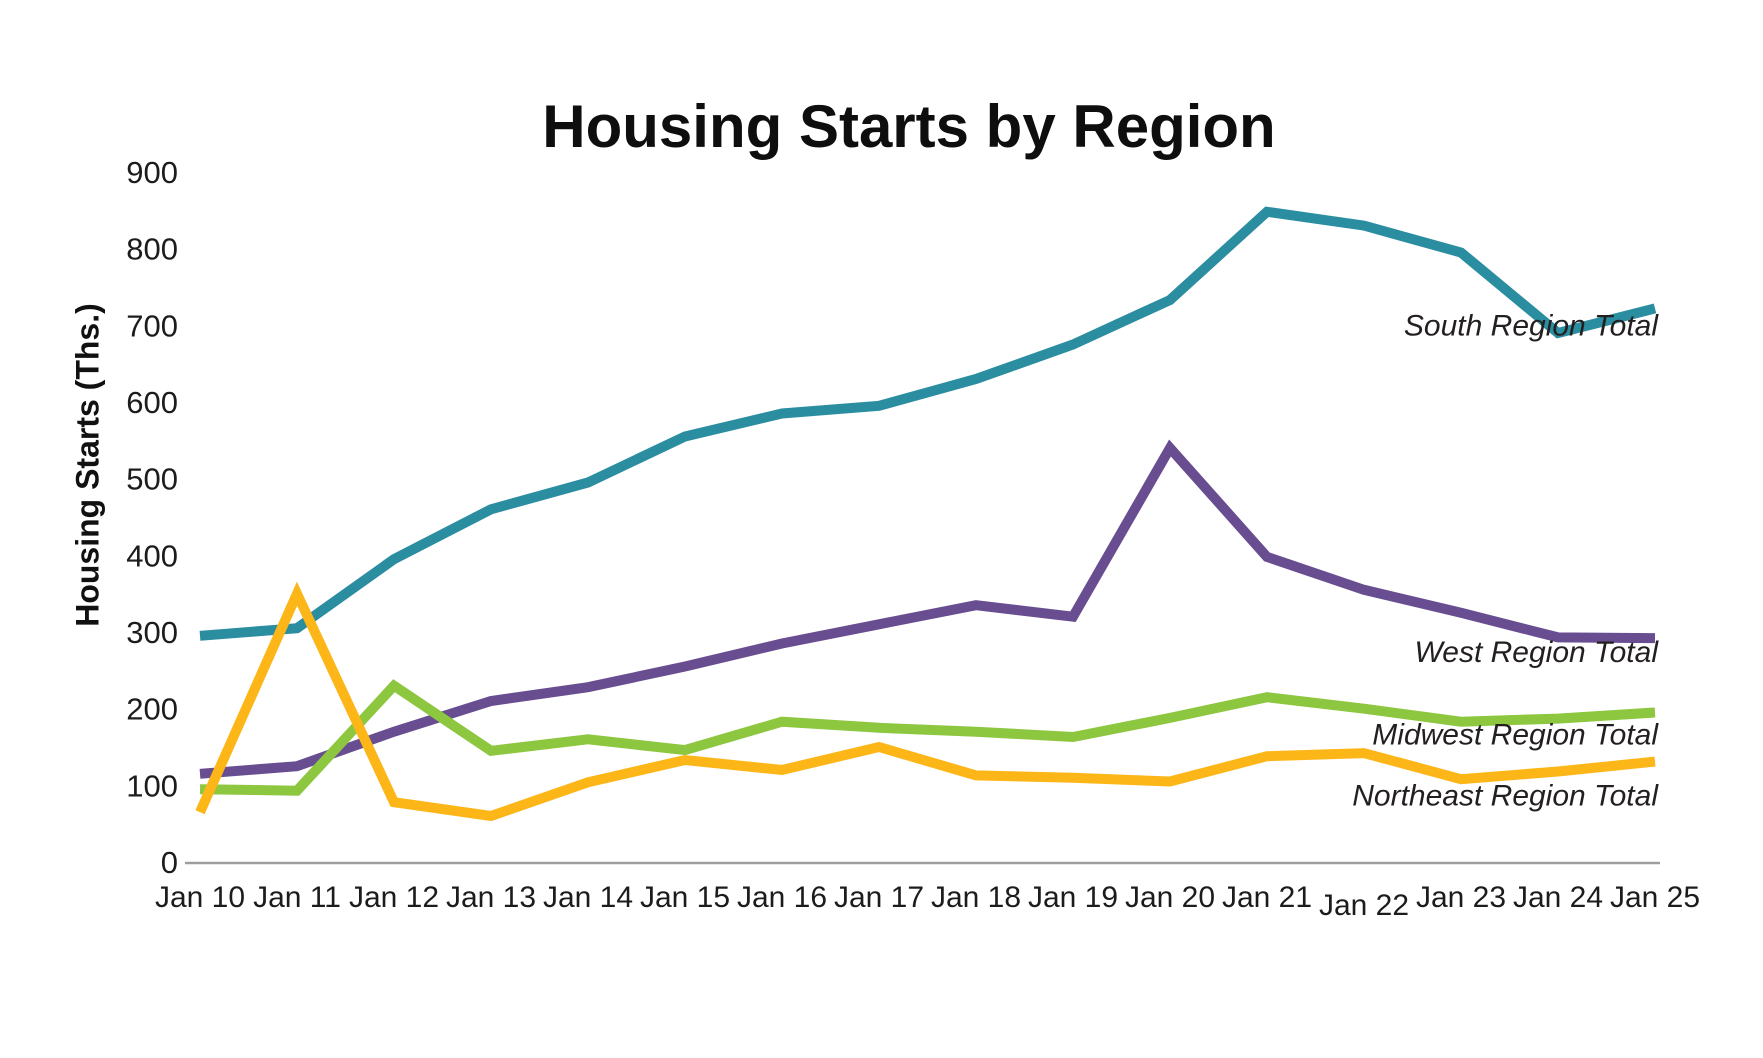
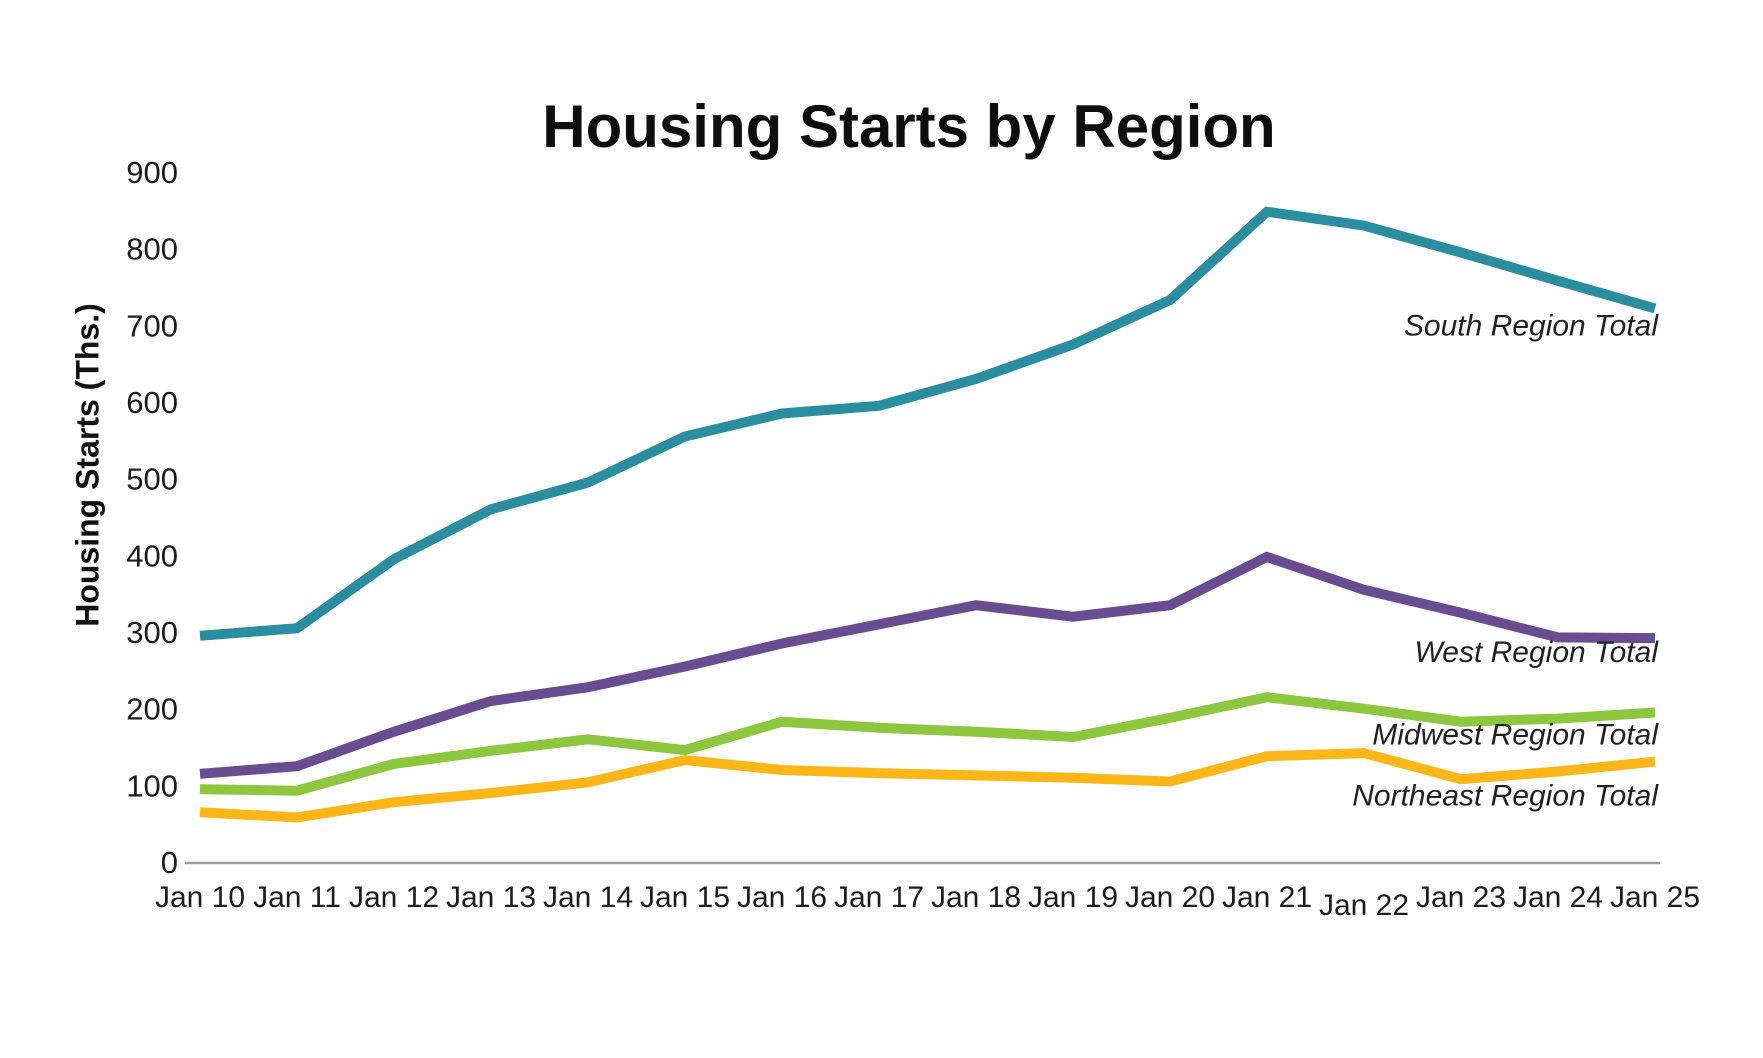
Northeast Region Total/Jan 11: 350 -> 60
Midwest Region Total/Jan 12: 230 -> 130
Northeast Region Total/Jan 13: 60 -> 90
Northeast Region Total/Jan 17: 150 -> 120
West Region Total/Jan 20: 540 -> 340
South Region Total/Jan 24: 690 -> 760
